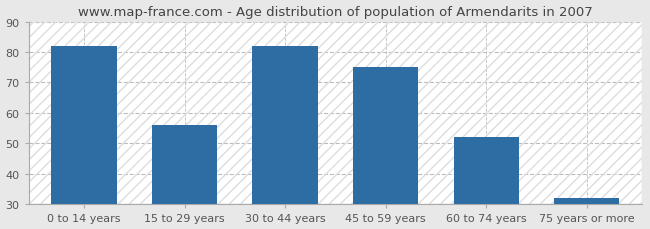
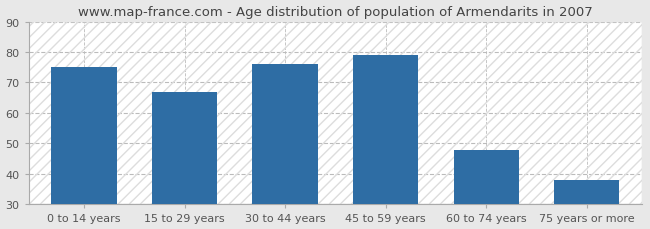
0 to 14 years: 82 -> 75
15 to 29 years: 56 -> 67
30 to 44 years: 82 -> 76
45 to 59 years: 75 -> 79
60 to 74 years: 52 -> 48
75 years or more: 32 -> 38
